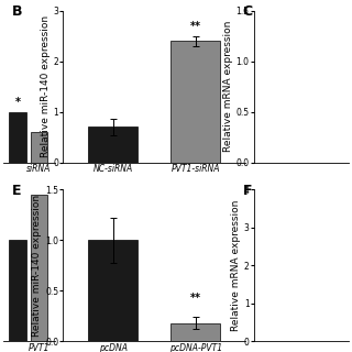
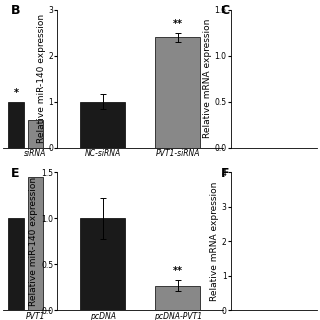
NC-siRNA: 0.7 -> 1.0
pcDNA-PVT1: 0.18 -> 0.27
